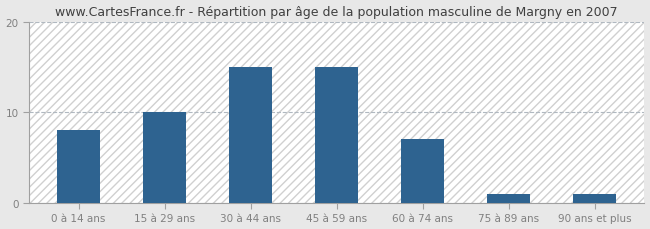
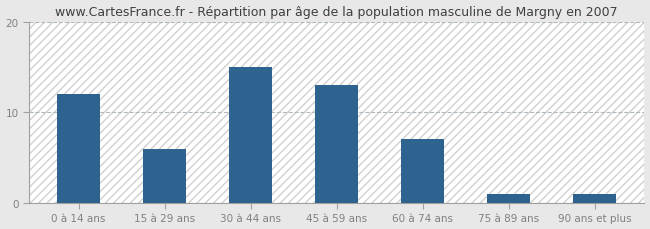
0 à 14 ans: 8 -> 12
15 à 29 ans: 10 -> 6
45 à 59 ans: 15 -> 13
